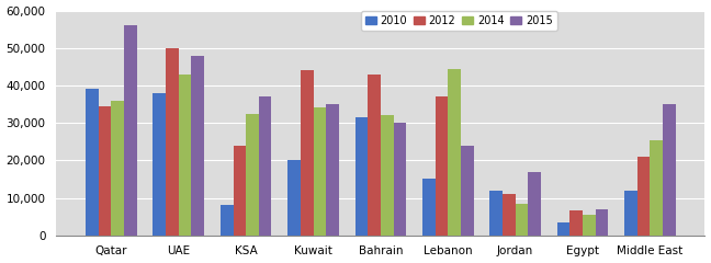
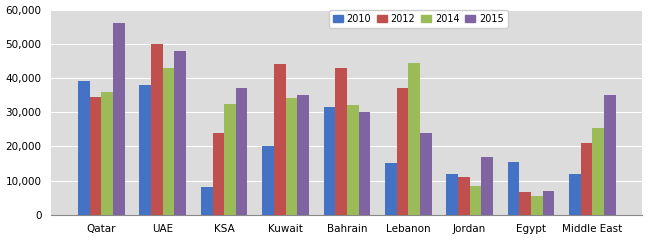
2010/Egypt: 3,500 -> 15,500
